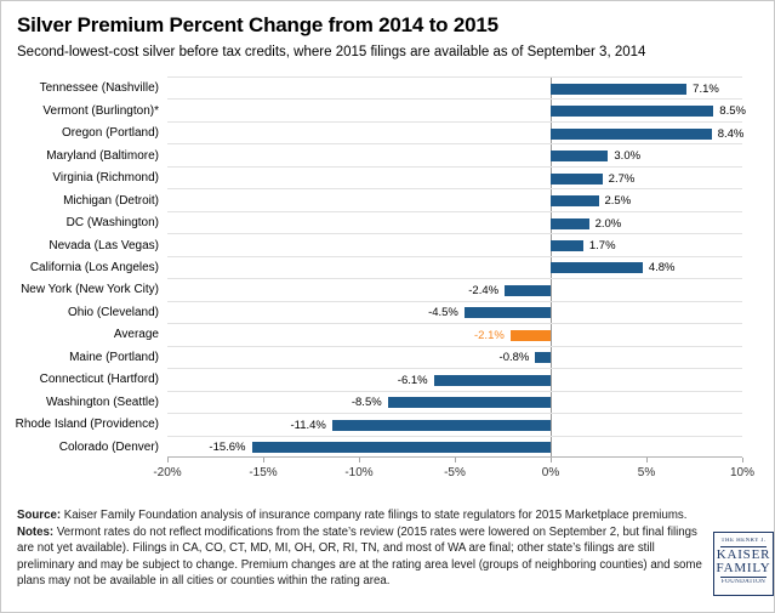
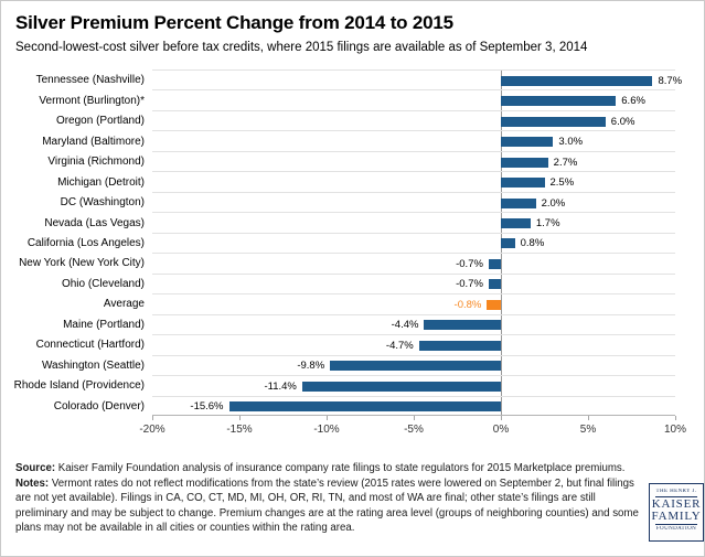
Tennessee (Nashville): 7.1% -> 8.7%
Vermont (Burlington)*: 8.5% -> 6.6%
Oregon (Portland): 8.4% -> 6.0%
California (Los Angeles): 4.8% -> 0.8%
New York (New York City): -2.4% -> -0.7%
Ohio (Cleveland): -4.5% -> -0.7%
Average: -2.1% -> -0.8%
Maine (Portland): -0.8% -> -4.4%
Connecticut (Hartford): -6.1% -> -4.7%
Washington (Seattle): -8.5% -> -9.8%
